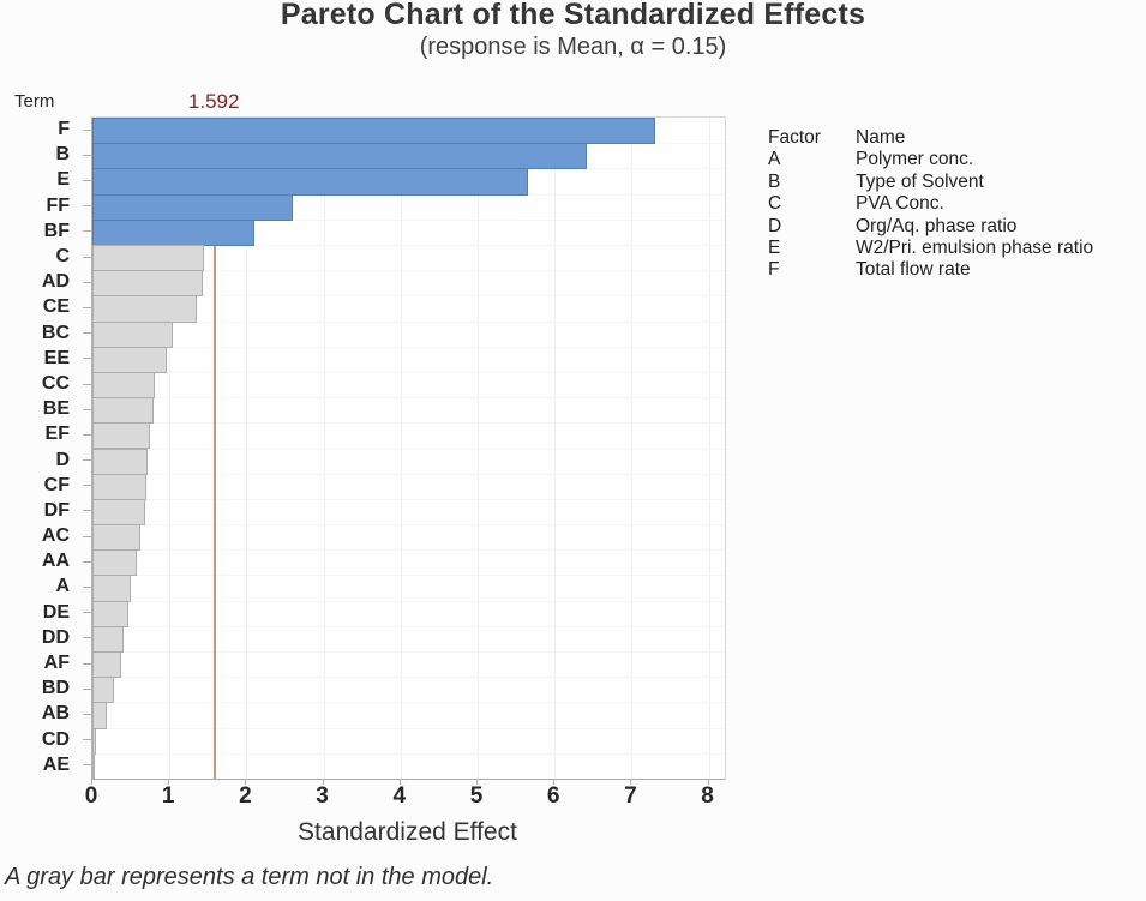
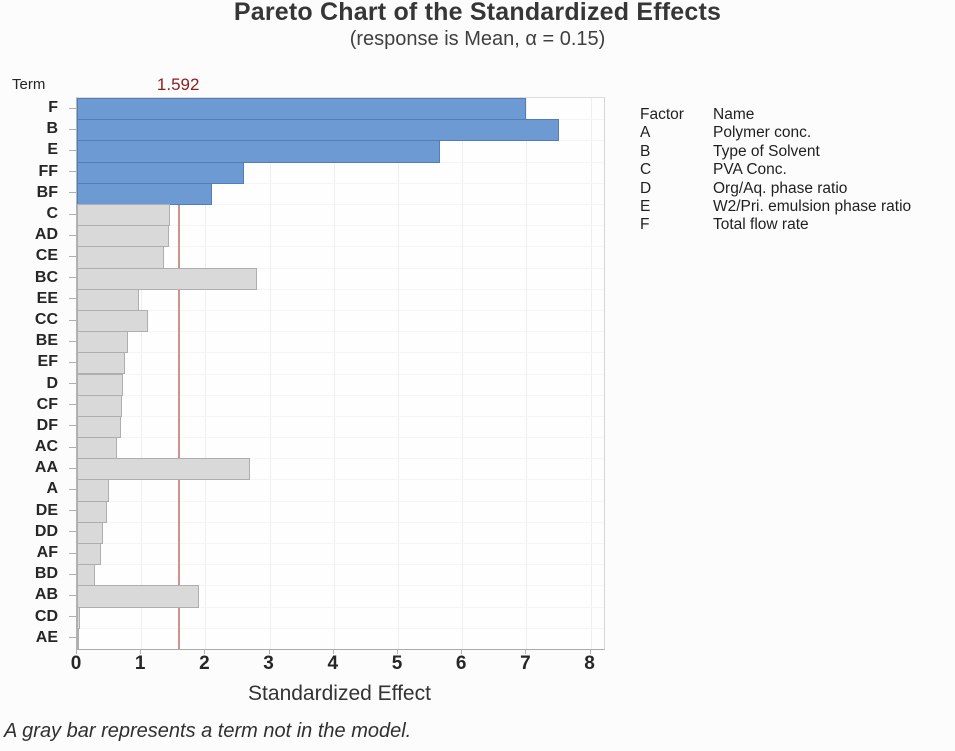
F: 7.3 -> 7.0
B: 6.4 -> 7.5
BC: 1.0 -> 2.8
CC: 0.8 -> 1.1
AA: 0.6 -> 2.7
AB: 0.2 -> 1.9
